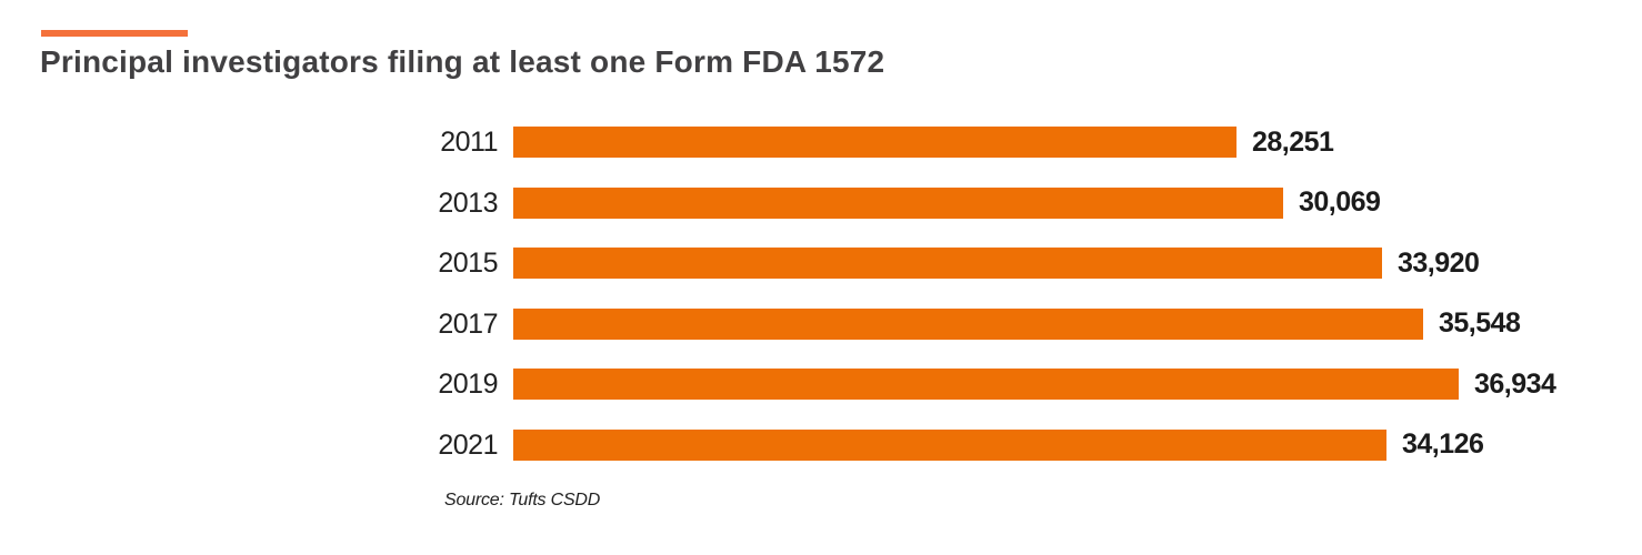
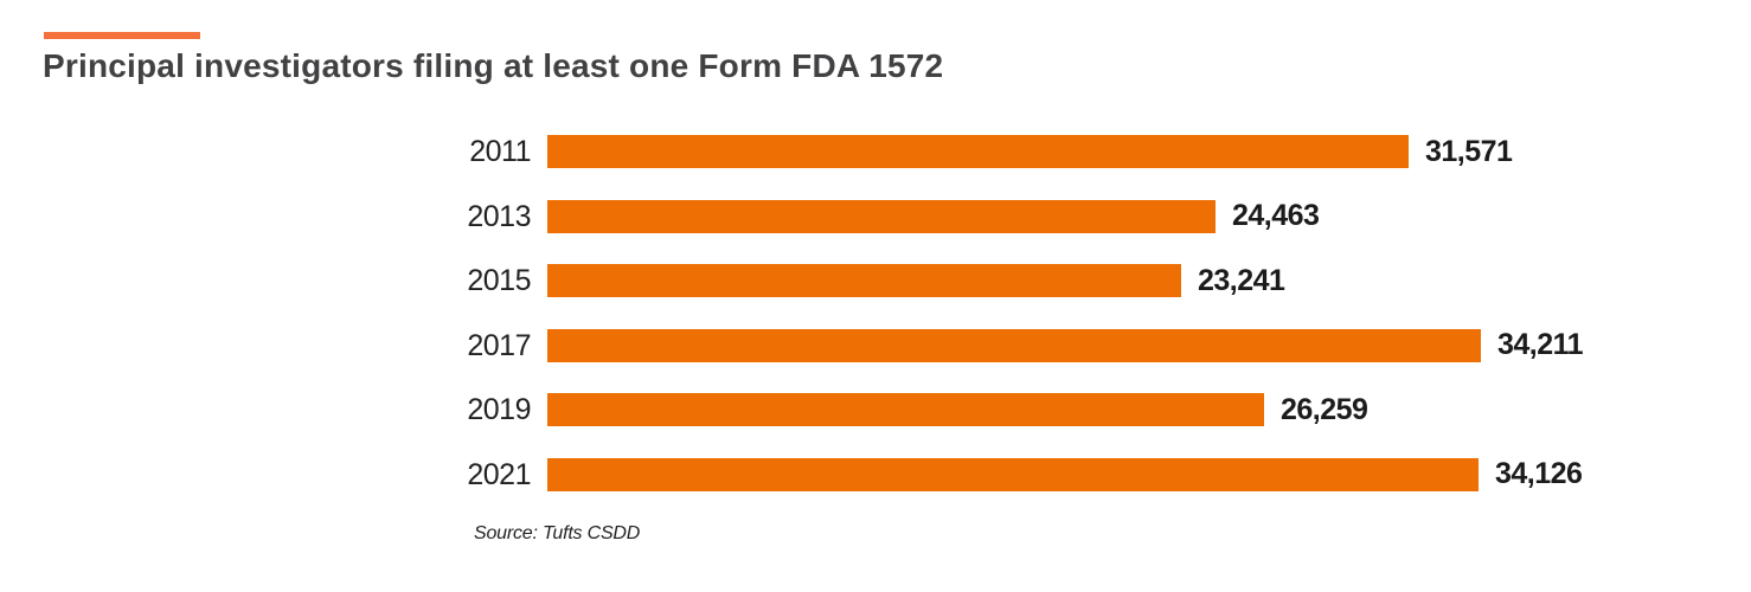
2011: 28,251 -> 31,571
2013: 30,069 -> 24,463
2015: 33,920 -> 23,241
2017: 35,548 -> 34,211
2019: 36,934 -> 26,259
